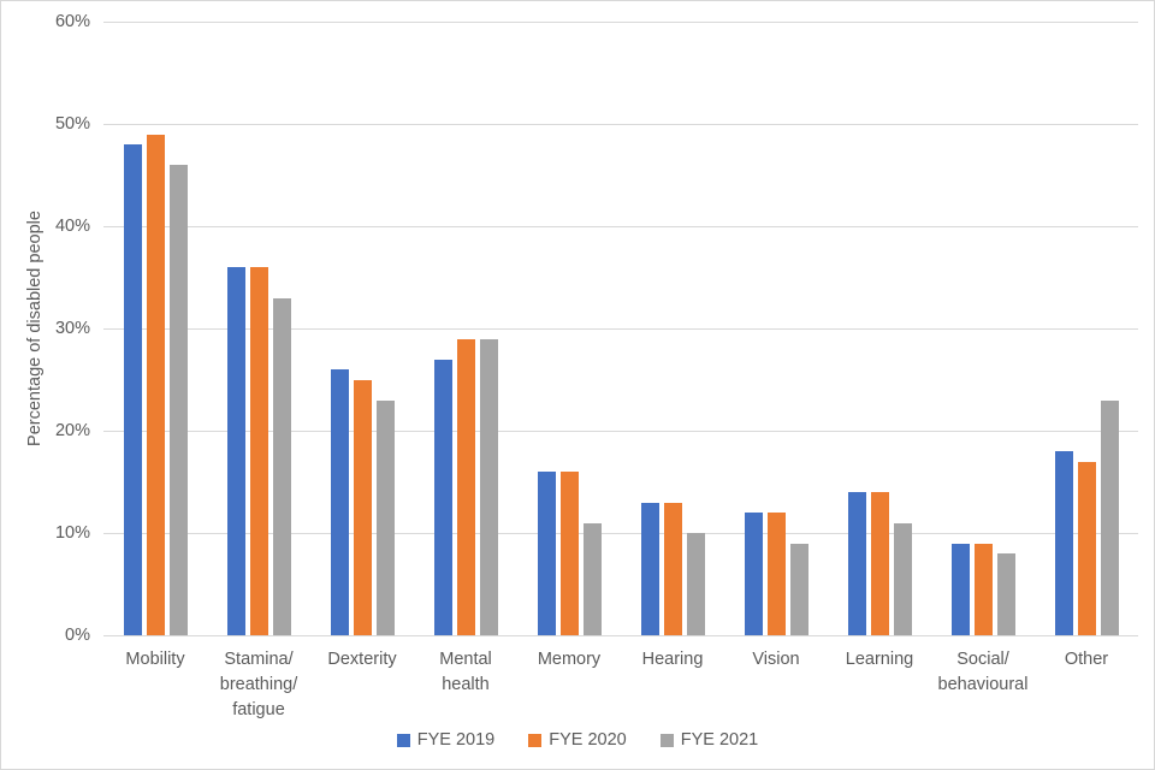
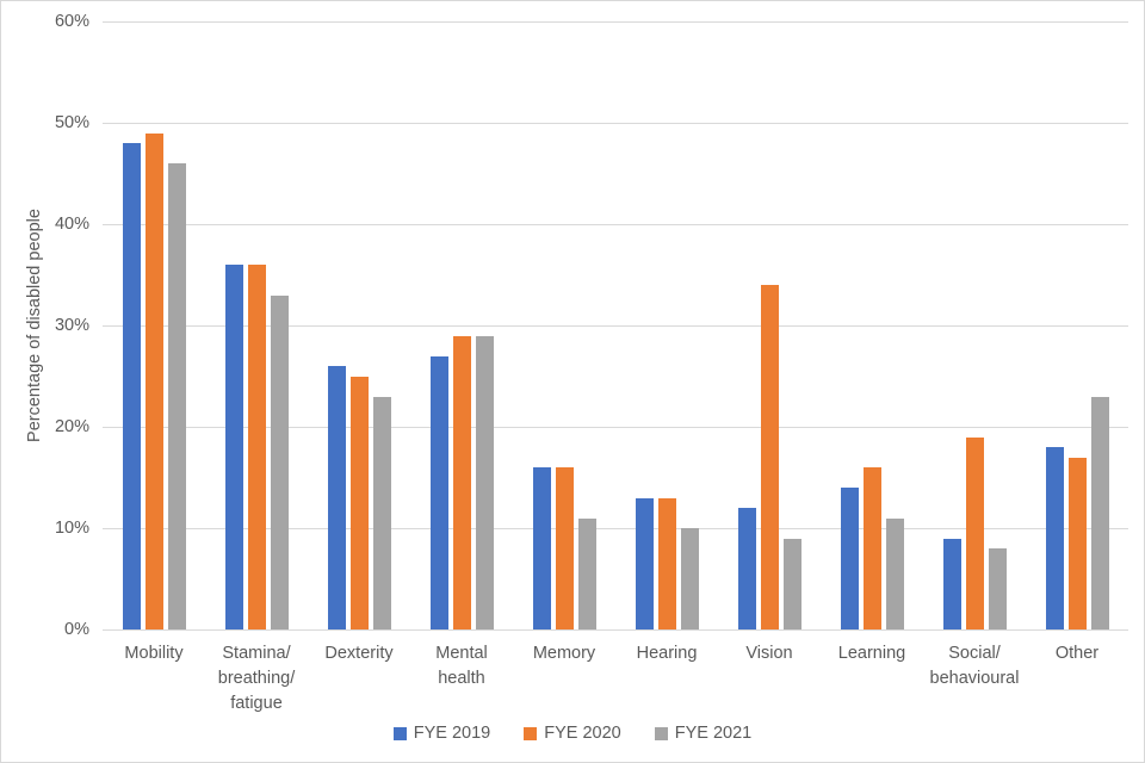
FYE 2020/Vision: 12% -> 34%
FYE 2020/Learning: 14% -> 16%
FYE 2020/Social/ behavioural: 9% -> 19%
